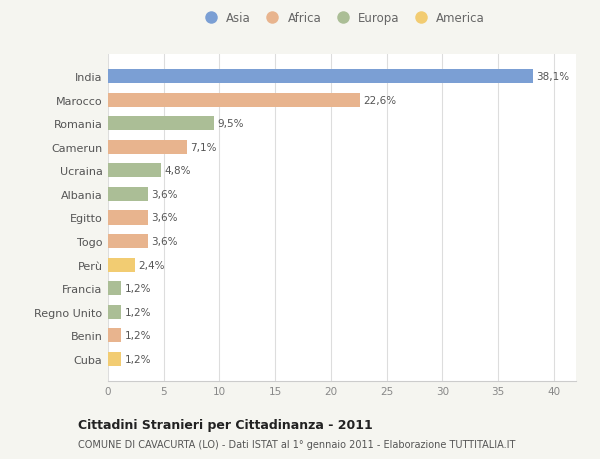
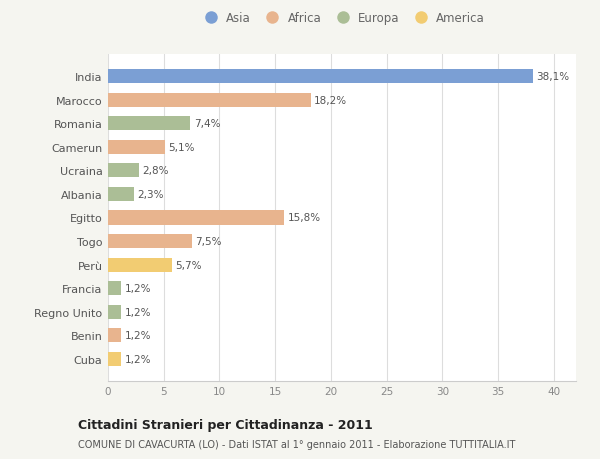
Marocco: 22,6% -> 18,2%
Romania: 9,5% -> 7,4%
Camerun: 7,1% -> 5,1%
Ucraina: 4,8% -> 2,8%
Albania: 3,6% -> 2,3%
Egitto: 3,6% -> 15,8%
Togo: 3,6% -> 7,5%
Perù: 2,4% -> 5,7%
